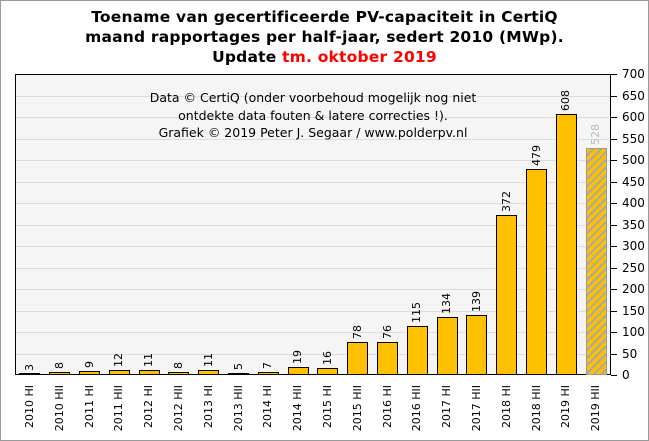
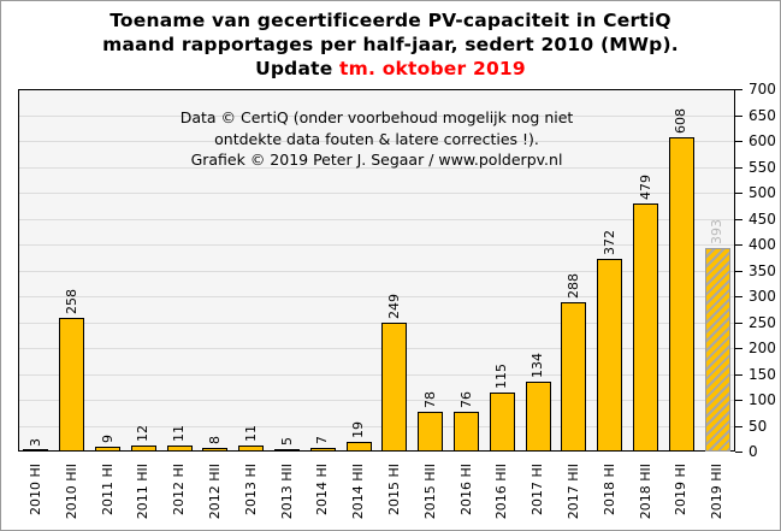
2010 HII: 8 -> 258
2015 HI: 16 -> 249
2017 HII: 139 -> 288
2019 HII: 528 -> 393
